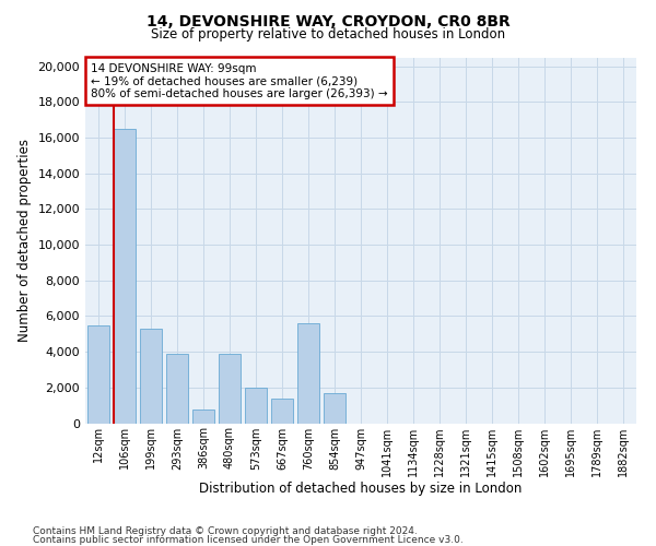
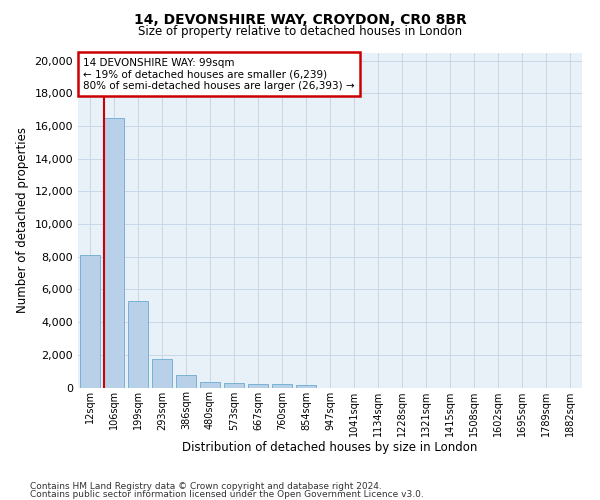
12sqm: 5,500 -> 8,100
293sqm: 3,900 -> 1,800
480sqm: 3,900 -> 400
573sqm: 2,000 -> 300
667sqm: 1,400 -> 200
760sqm: 5,600 -> 200
854sqm: 1,700 -> 200
